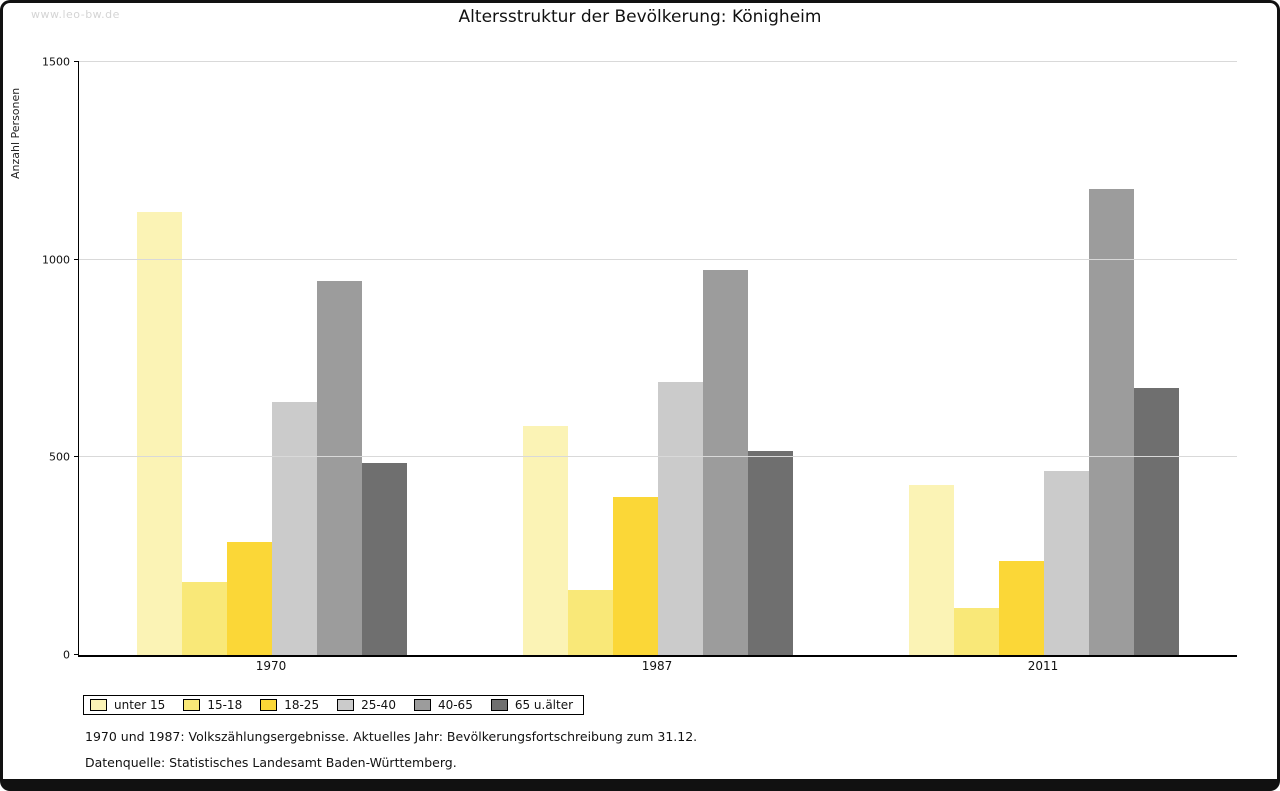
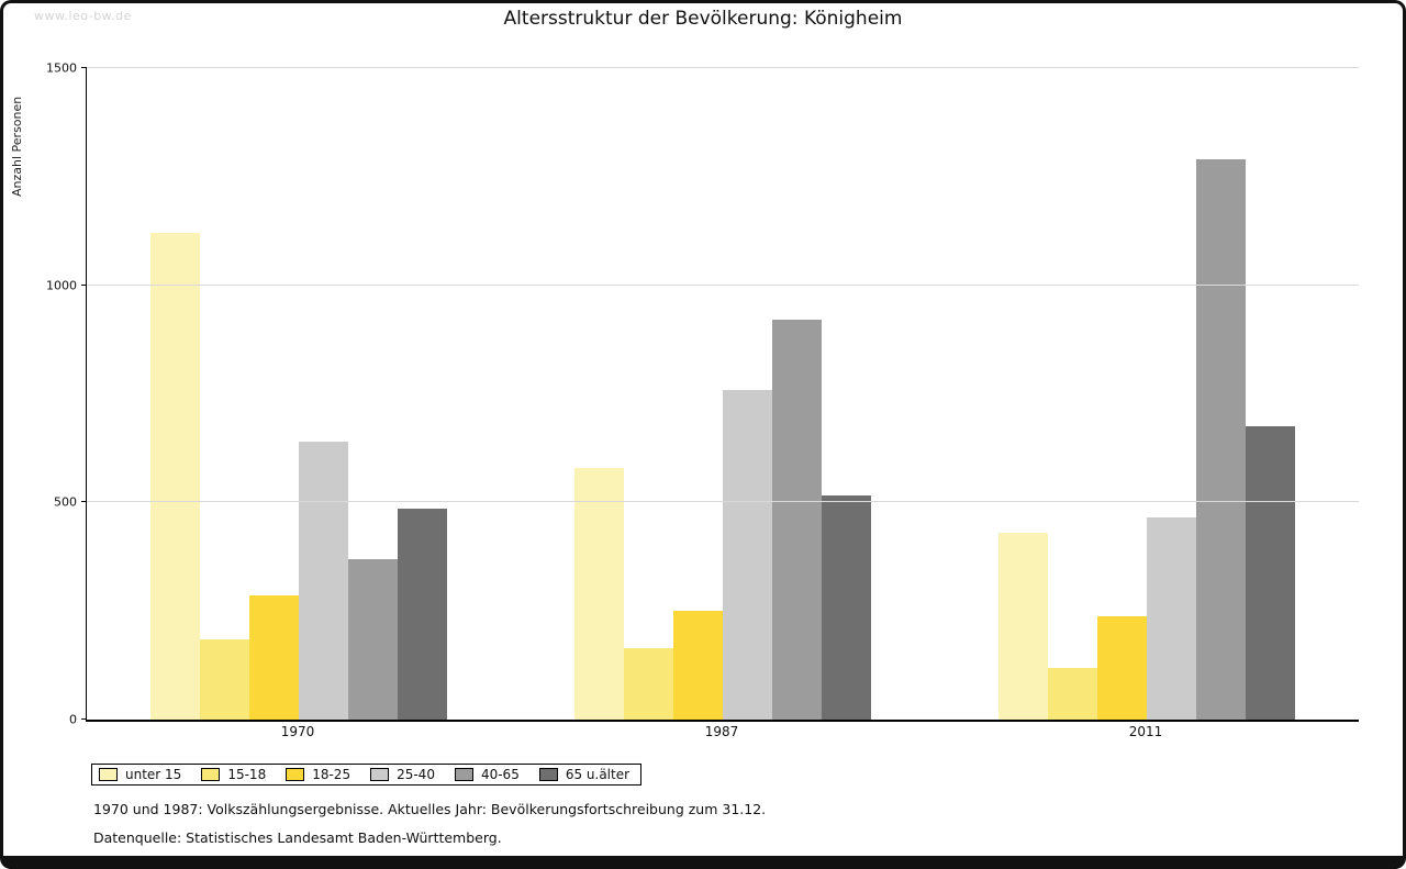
40-65/1970: 940 -> 370
18-25/1987: 400 -> 250
25-40/1987: 690 -> 760
40-65/1987: 980 -> 920
40-65/2011: 1180 -> 1290
